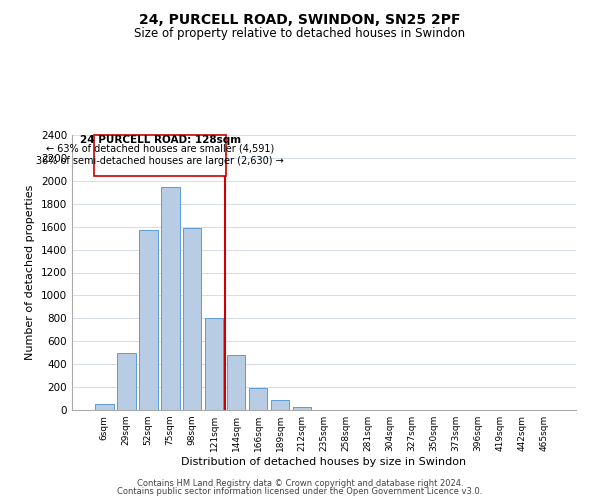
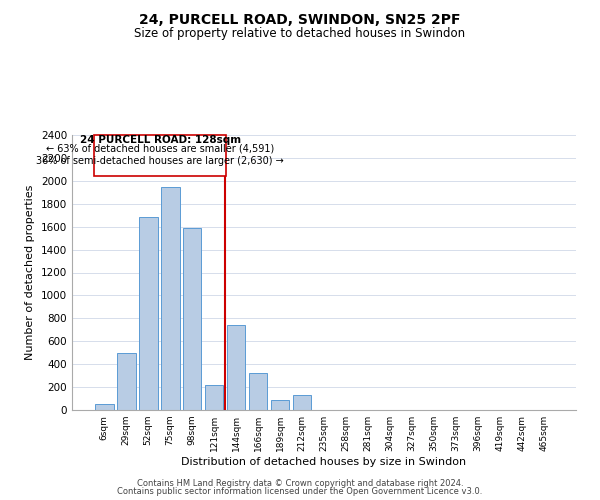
52sqm: 1580 -> 1680
121sqm: 800 -> 220
144sqm: 480 -> 740
166sqm: 190 -> 320
212sqm: 30 -> 130
